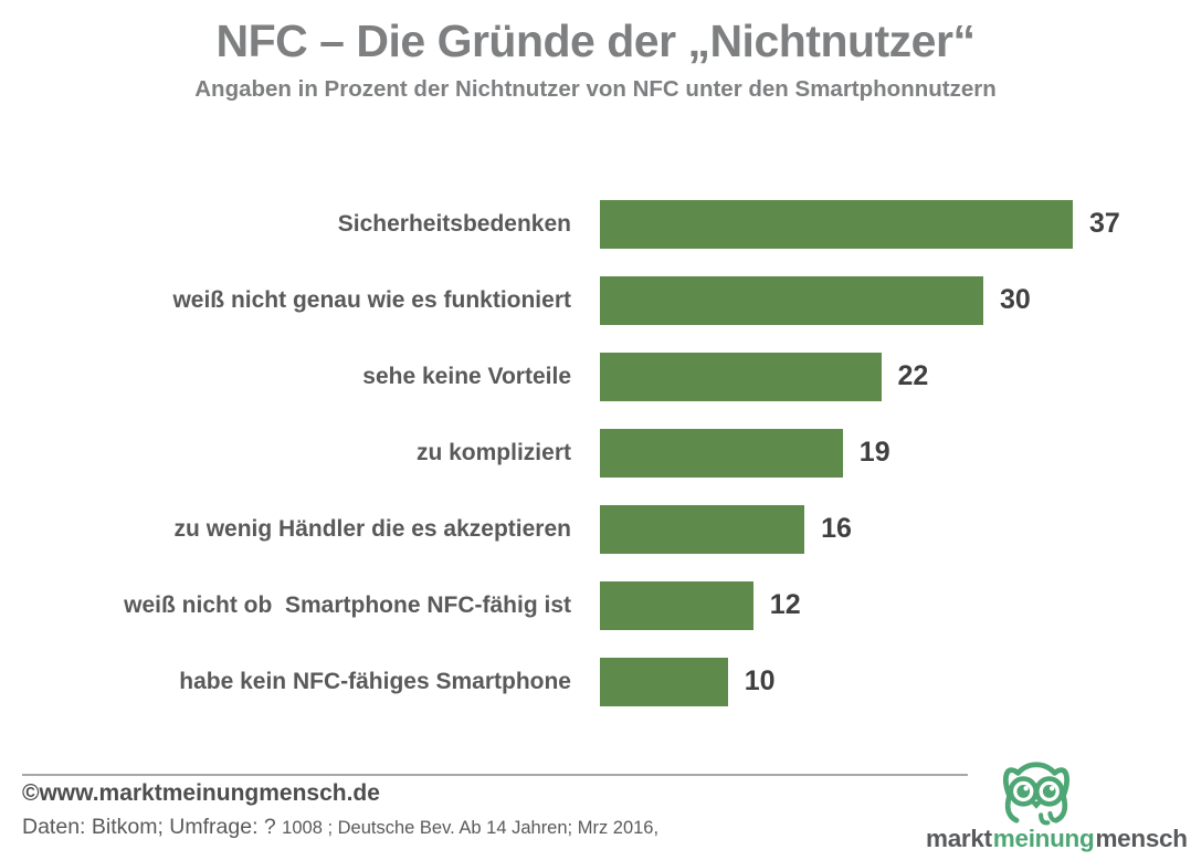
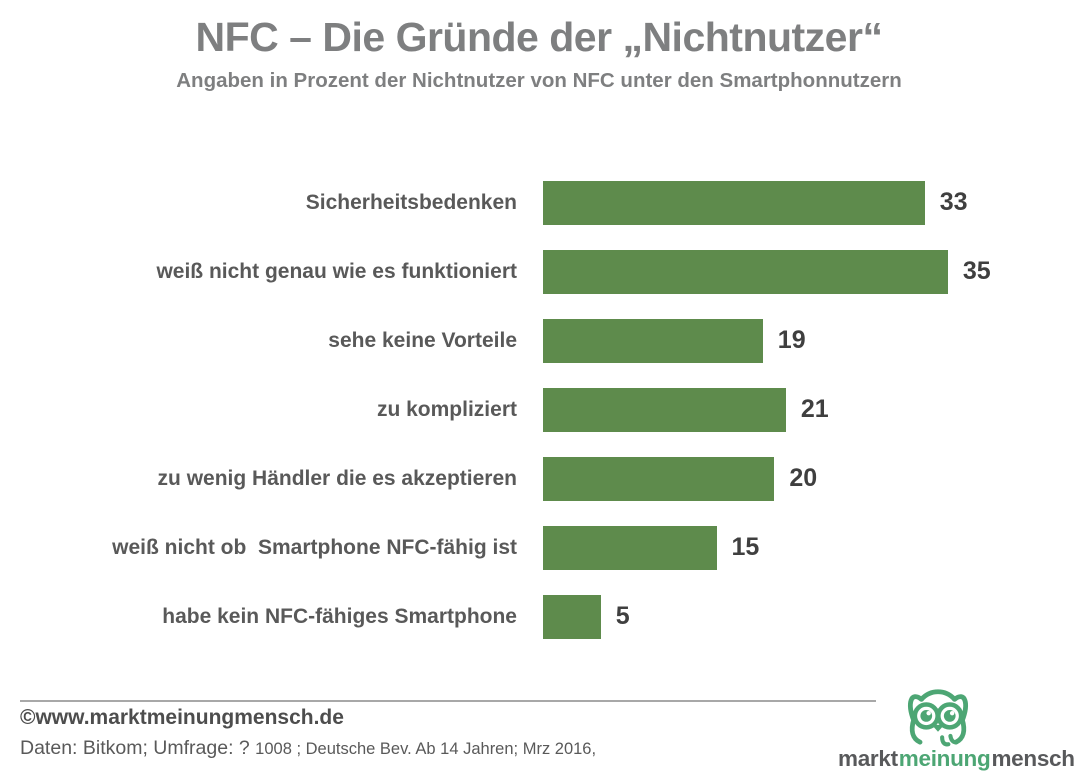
Sicherheitsbedenken: 37 -> 33
weiß nicht genau wie es funktioniert: 30 -> 35
sehe keine Vorteile: 22 -> 19
zu kompliziert: 19 -> 21
zu wenig Händler die es akzeptieren: 16 -> 20
weiß nicht ob Smartphone NFC-fähig ist: 12 -> 15
habe kein NFC-fähiges Smartphone: 10 -> 5
